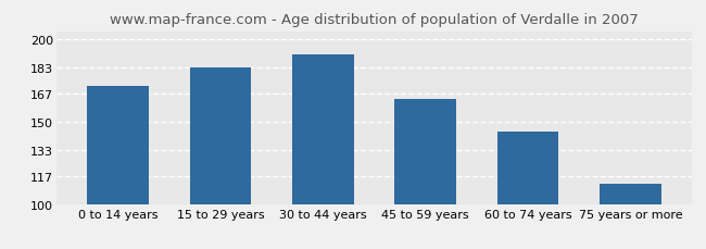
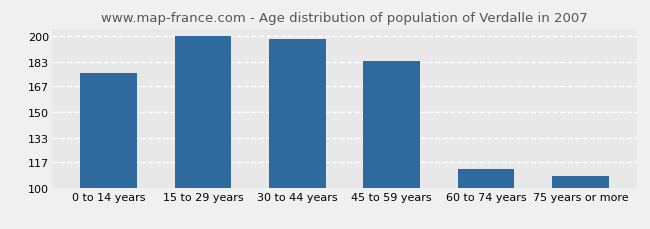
0 to 14 years: 172 -> 176
15 to 29 years: 183 -> 200
30 to 44 years: 191 -> 198
45 to 59 years: 164 -> 184
60 to 74 years: 144 -> 112
75 years or more: 112 -> 108
